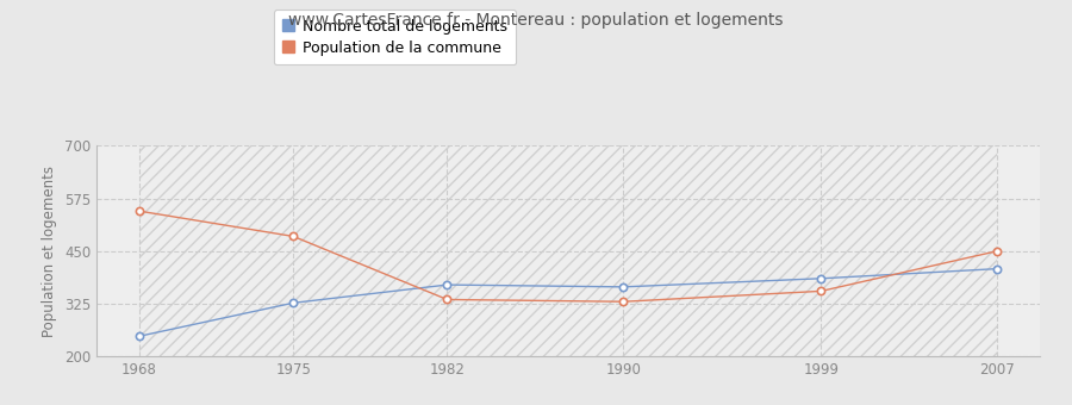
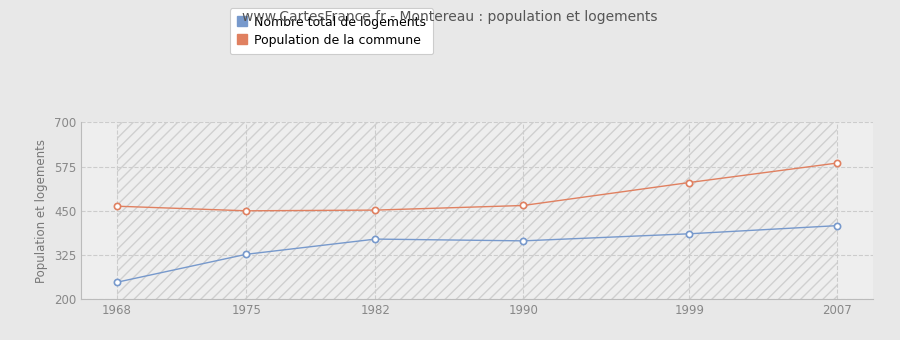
Population de la commune/1968: 545 -> 463
Population de la commune/1975: 485 -> 450
Population de la commune/1982: 335 -> 452
Population de la commune/1990: 330 -> 465
Population de la commune/1999: 355 -> 530
Population de la commune/2007: 450 -> 585
